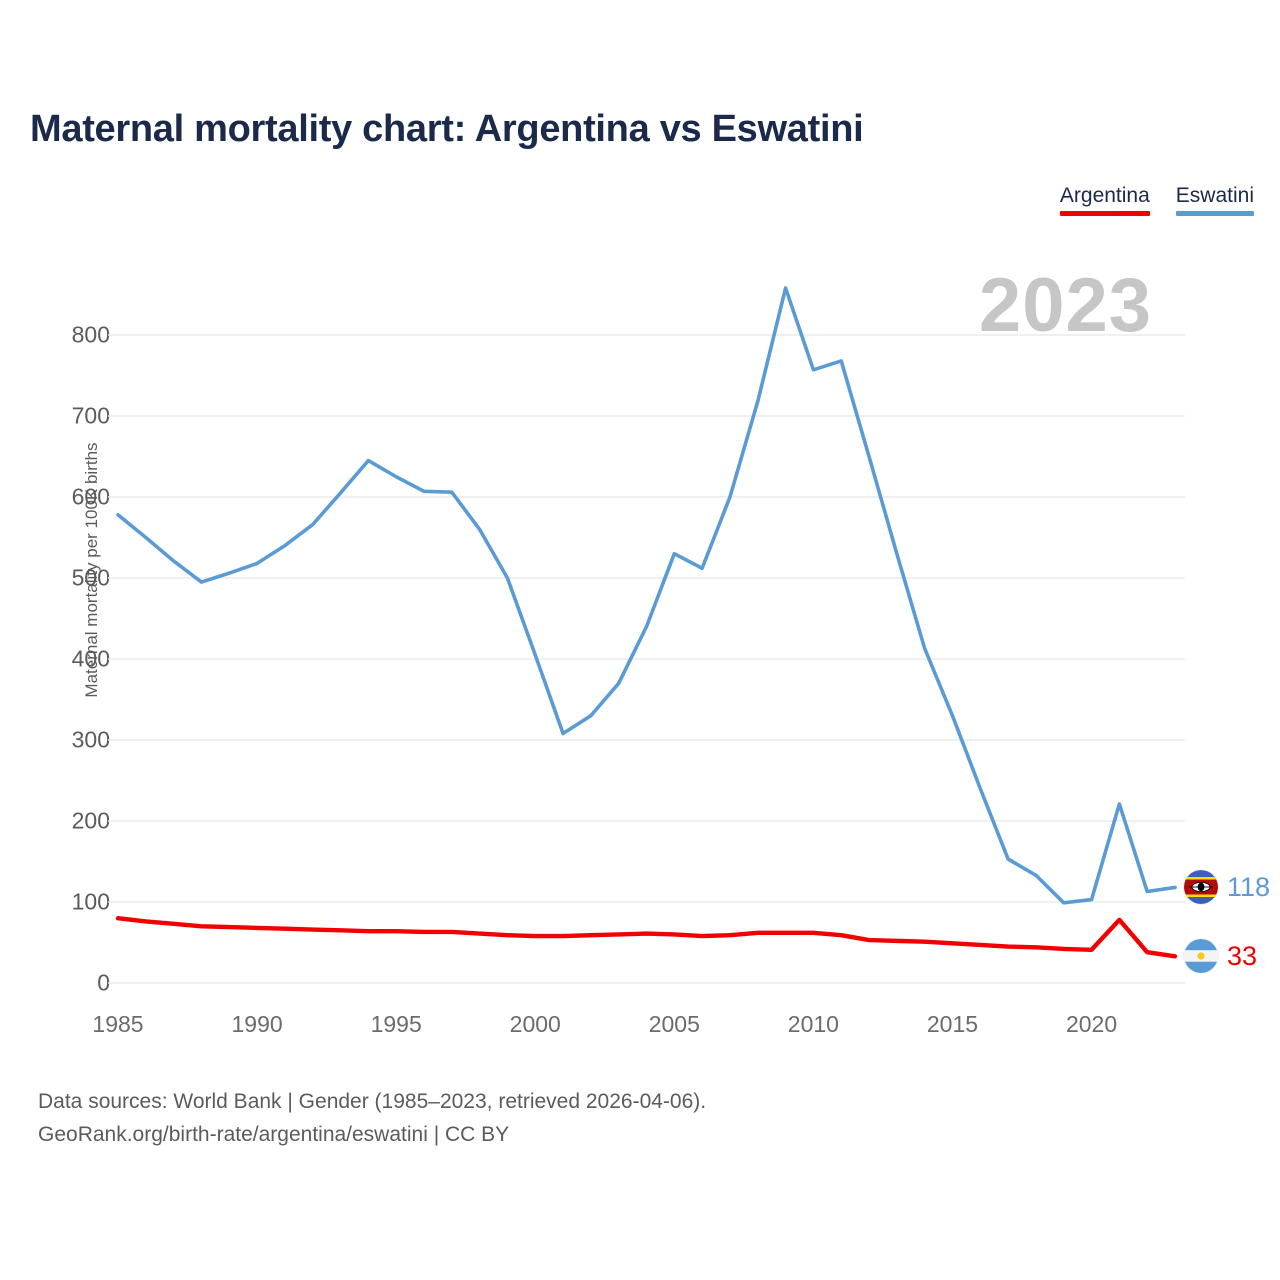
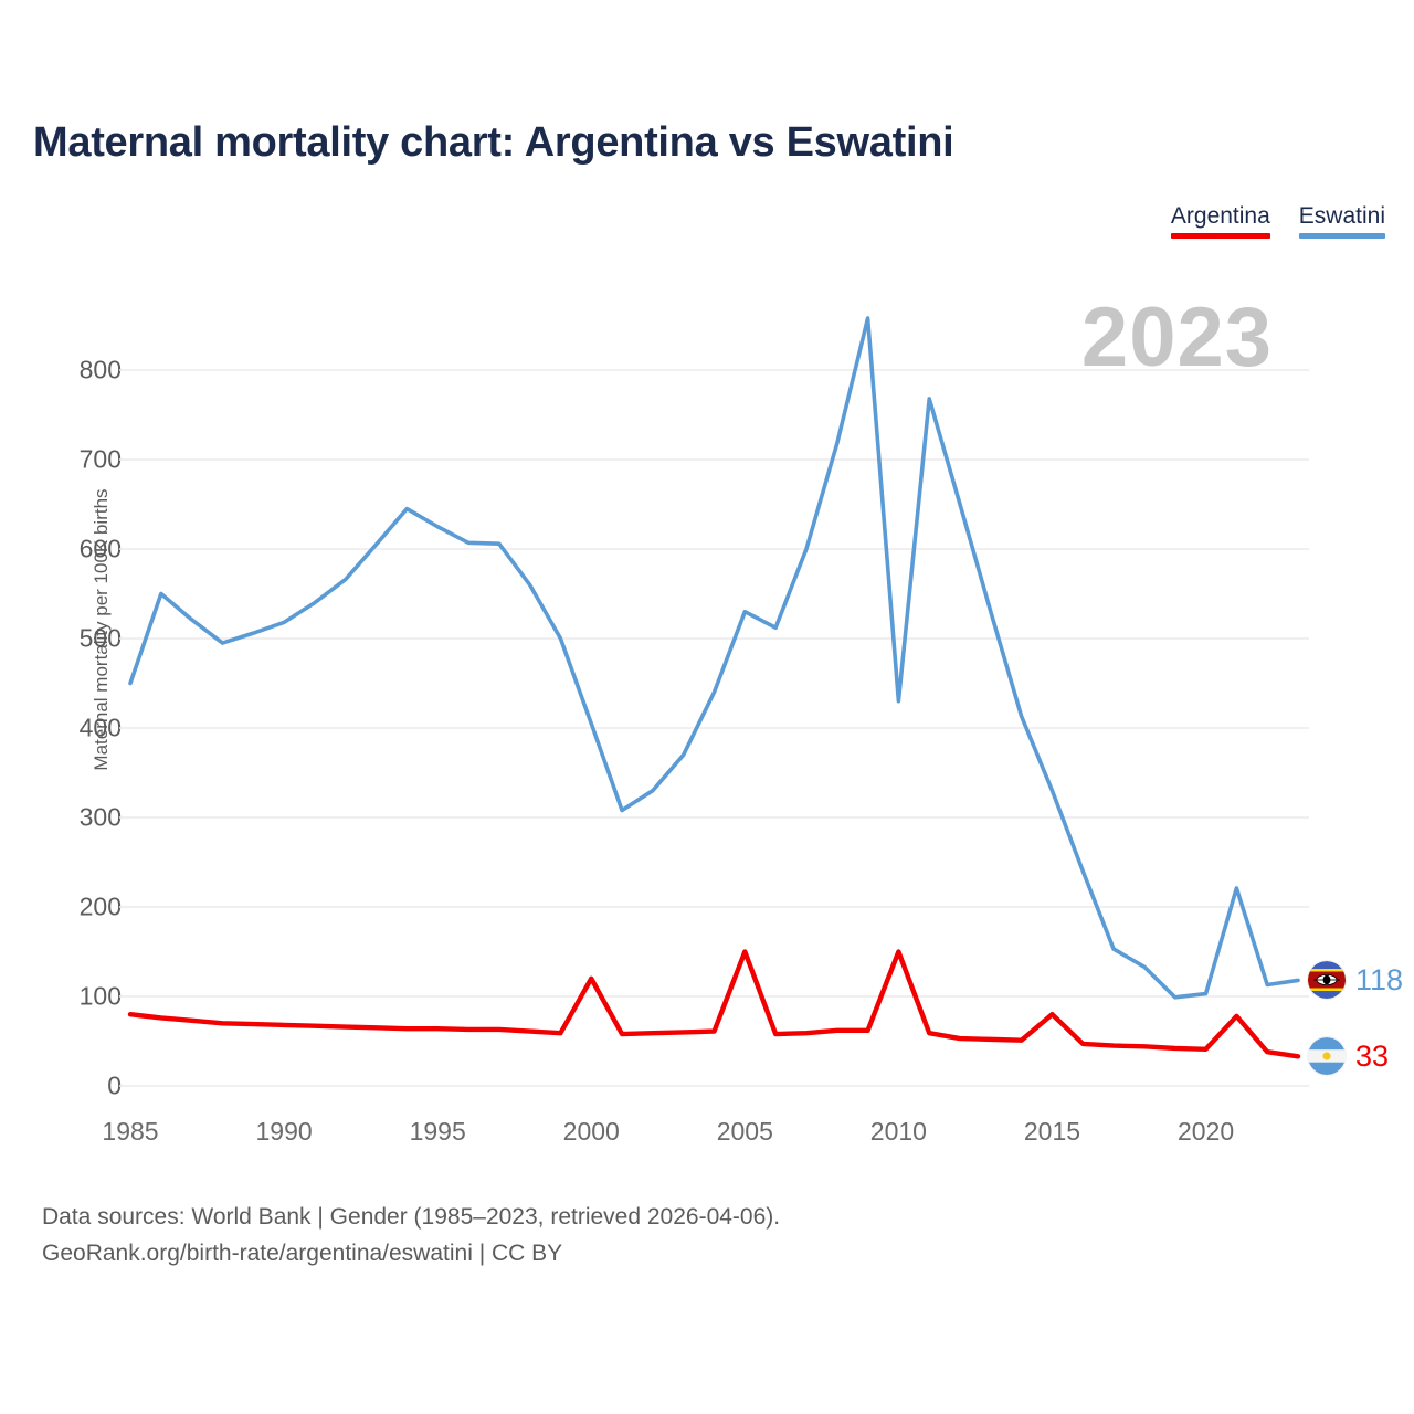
Eswatini/1985: 580 -> 450
Argentina/2000: 60 -> 120
Argentina/2005: 60 -> 150
Eswatini/2010: 760 -> 430
Argentina/2010: 60 -> 150
Argentina/2015: 50 -> 80
